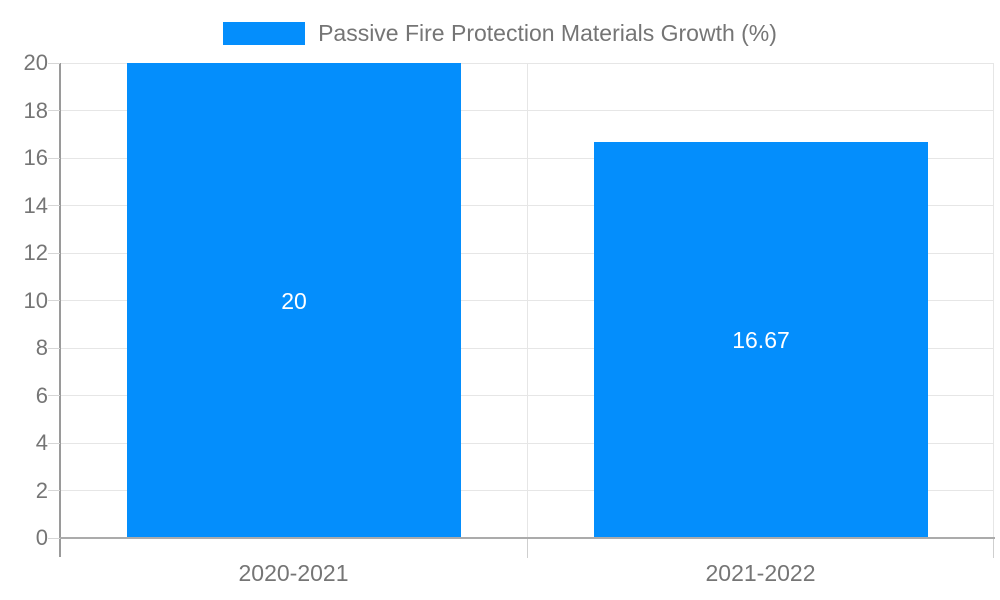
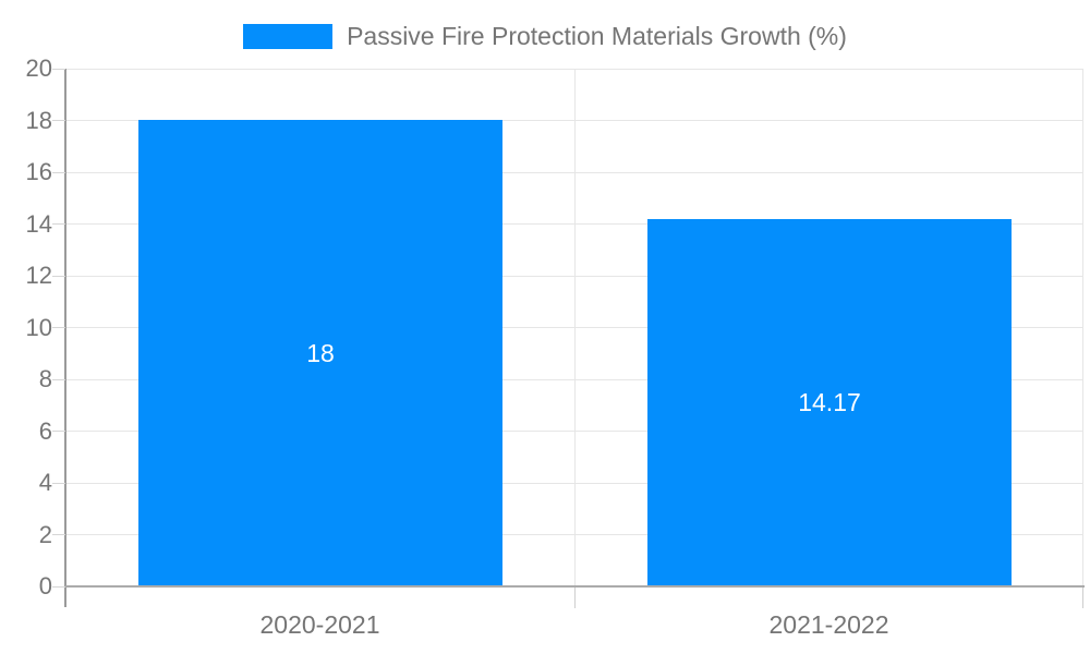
2020-2021: 20 -> 18
2021-2022: 16.67 -> 14.17
